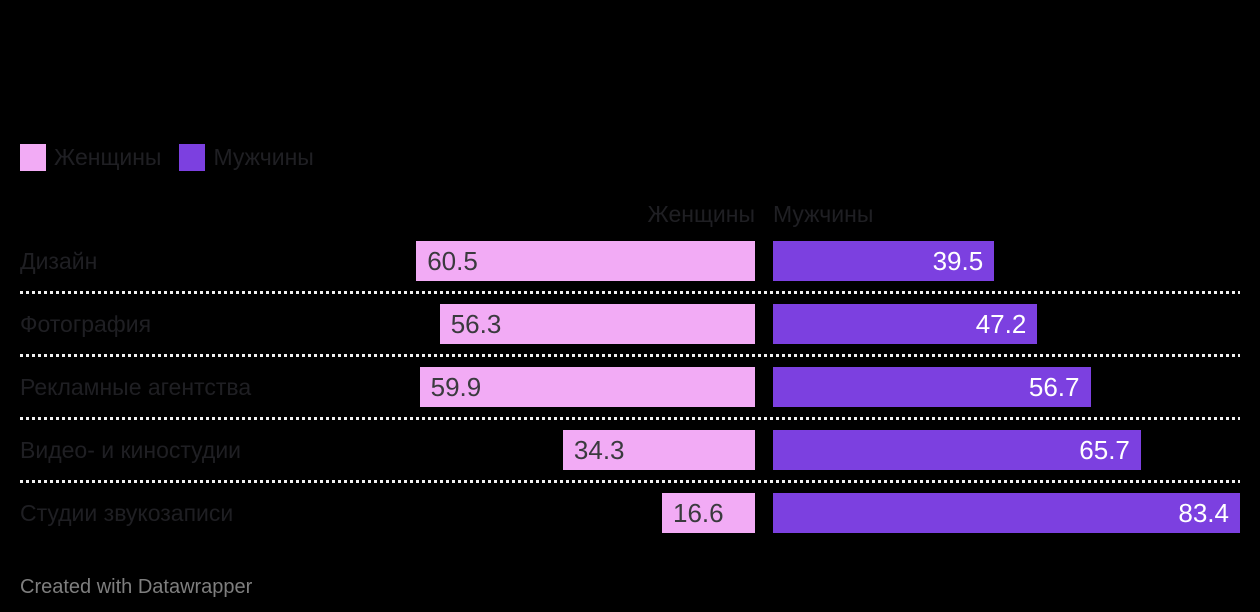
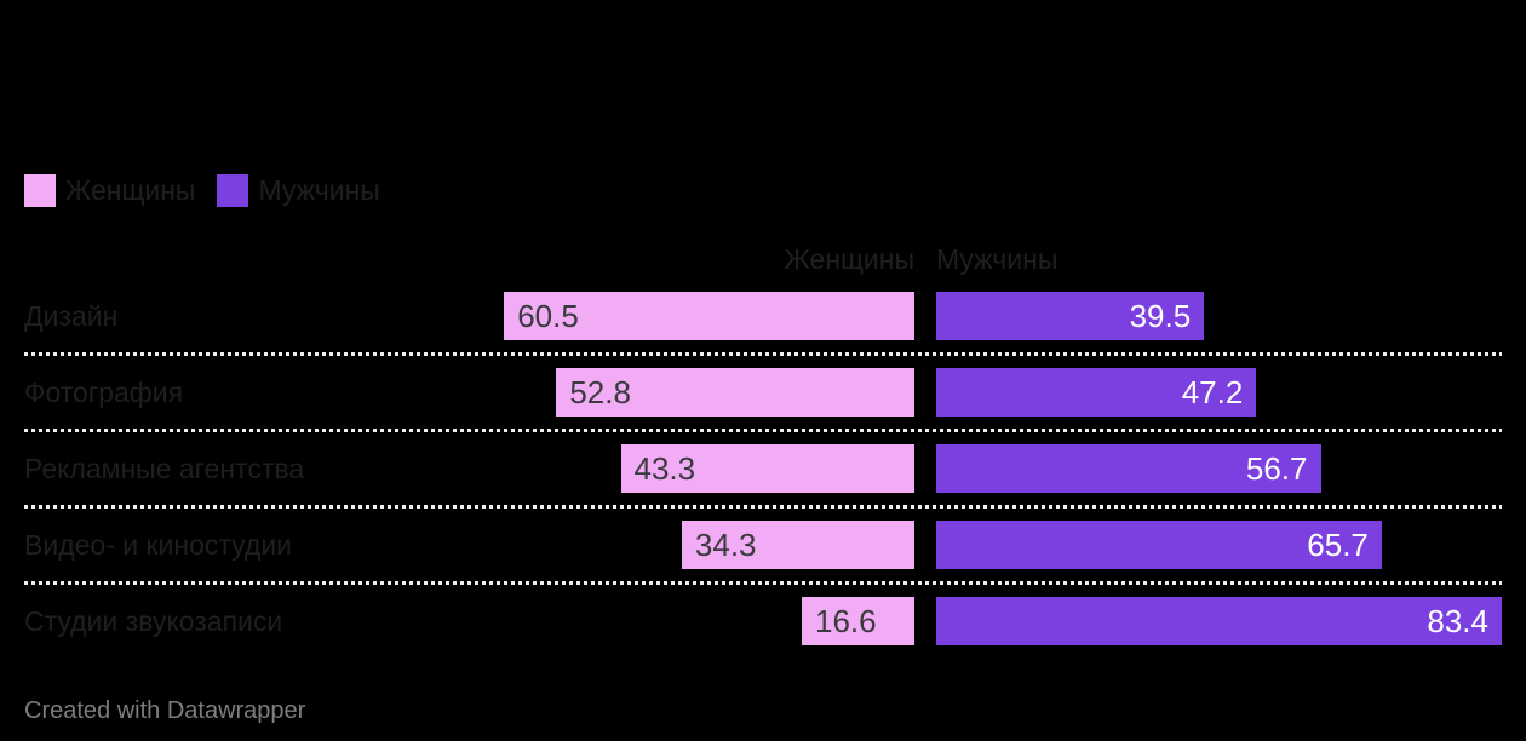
Женщины/Фотография: 56.3 -> 52.8
Женщины/Рекламные агентства: 59.9 -> 43.3
